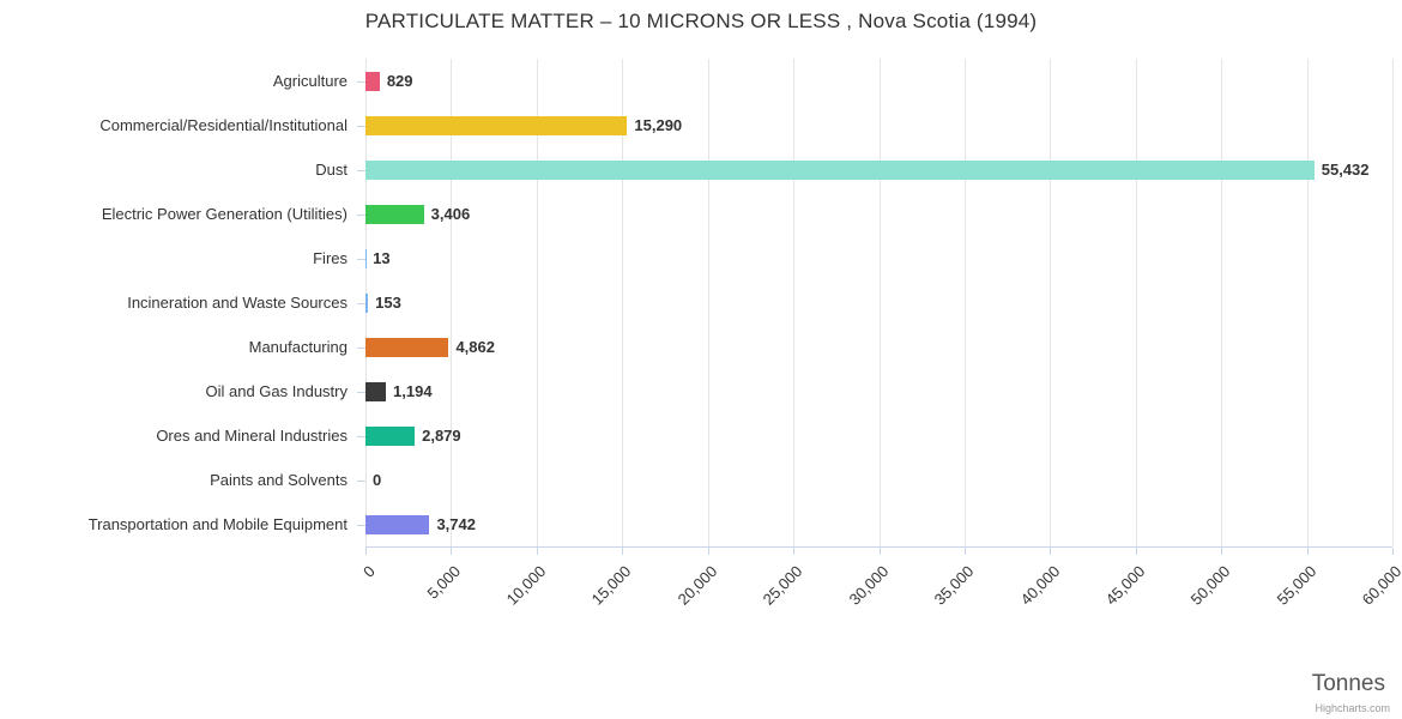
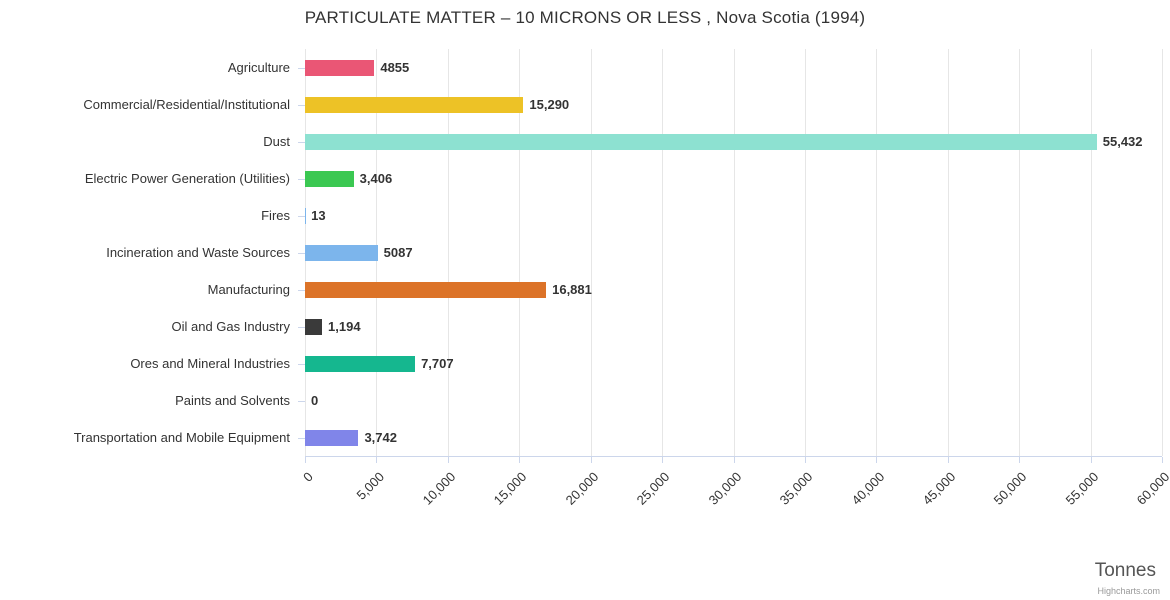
Agriculture: 829 -> 4855
Incineration and Waste Sources: 153 -> 5087
Manufacturing: 4,862 -> 16,881
Ores and Mineral Industries: 2,879 -> 7,707
